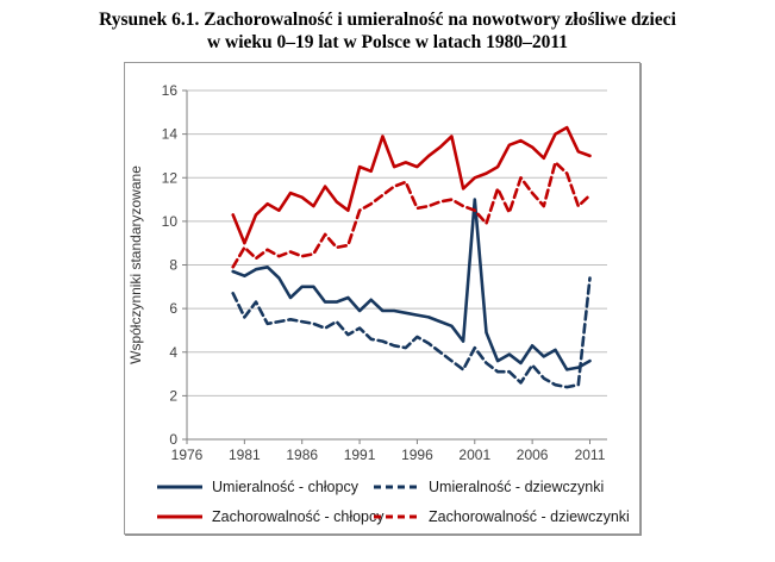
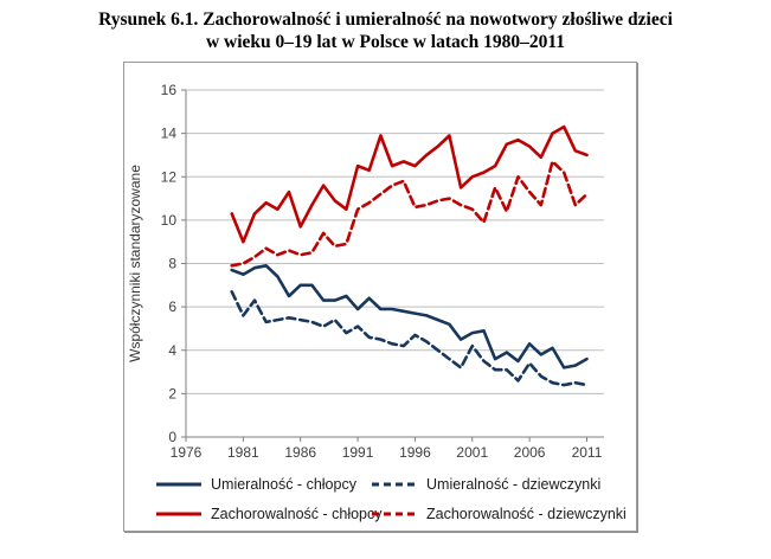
Zachorowalność - dziewczynki/1981: 8.8 -> 8.0
Zachorowalność - chłopcy/1986: 11.1 -> 9.7
Umieralność - chłopcy/2001: 11.0 -> 4.8
Umieralność - dziewczynki/2011: 7.4 -> 2.4
